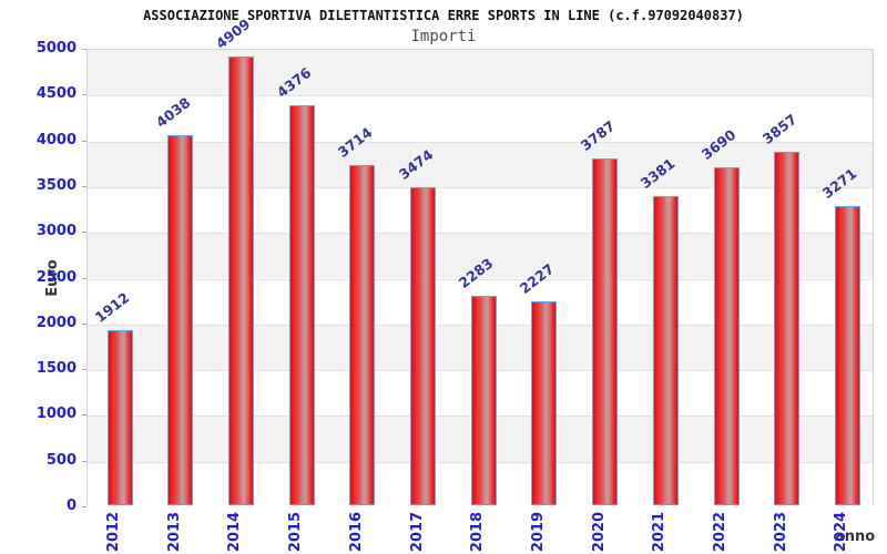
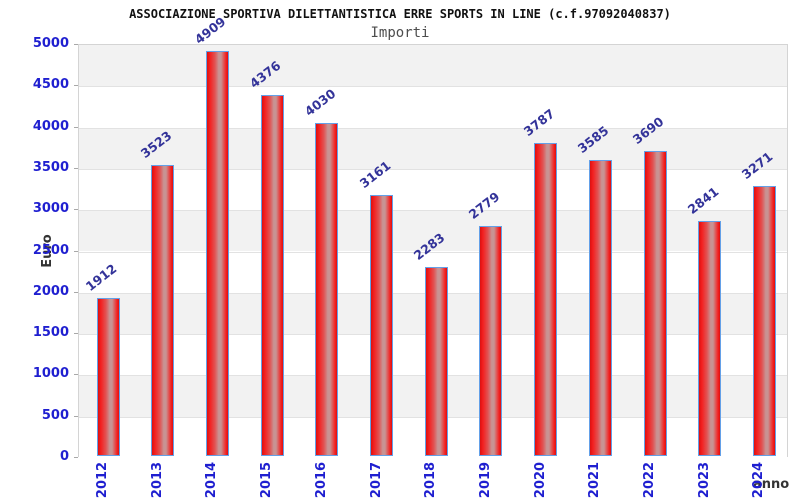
2013: 4038 -> 3523
2016: 3714 -> 4030
2017: 3474 -> 3161
2019: 2227 -> 2779
2021: 3381 -> 3585
2023: 3857 -> 2841
